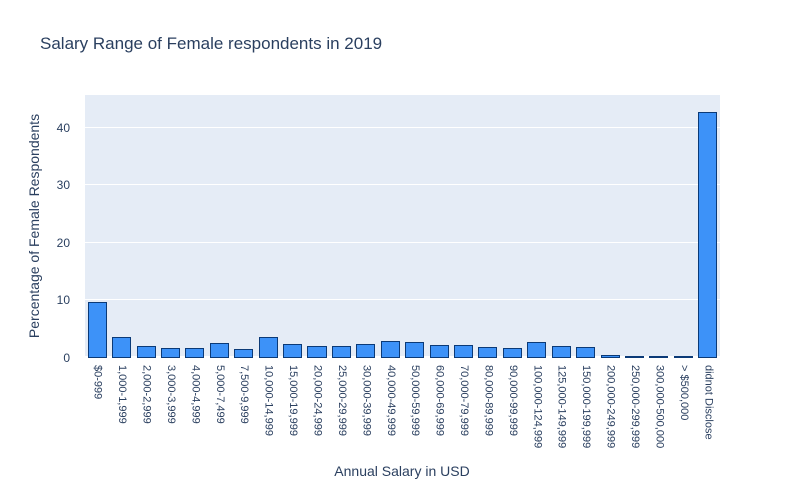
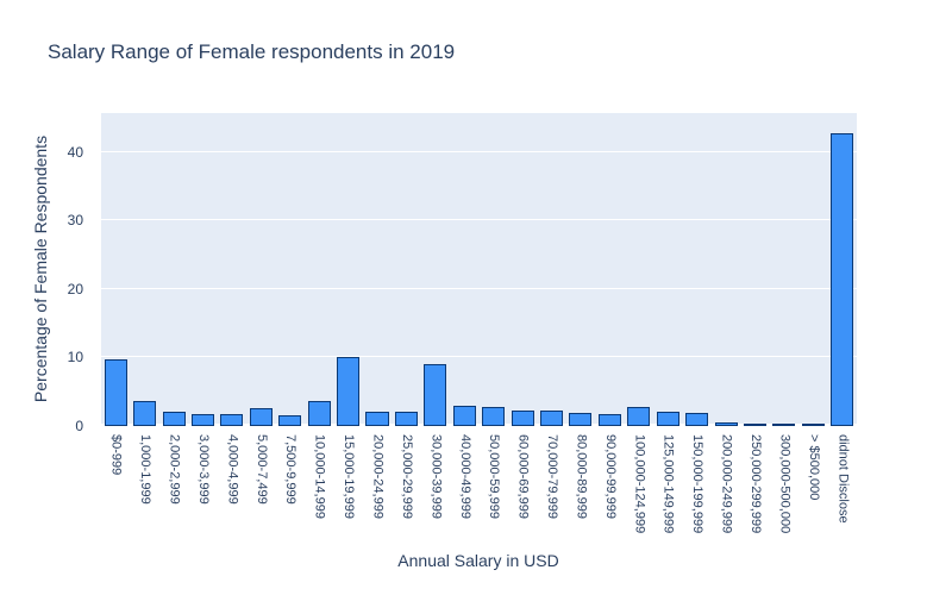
15,000-19,999: 2 -> 10
30,000-39,999: 2 -> 9
